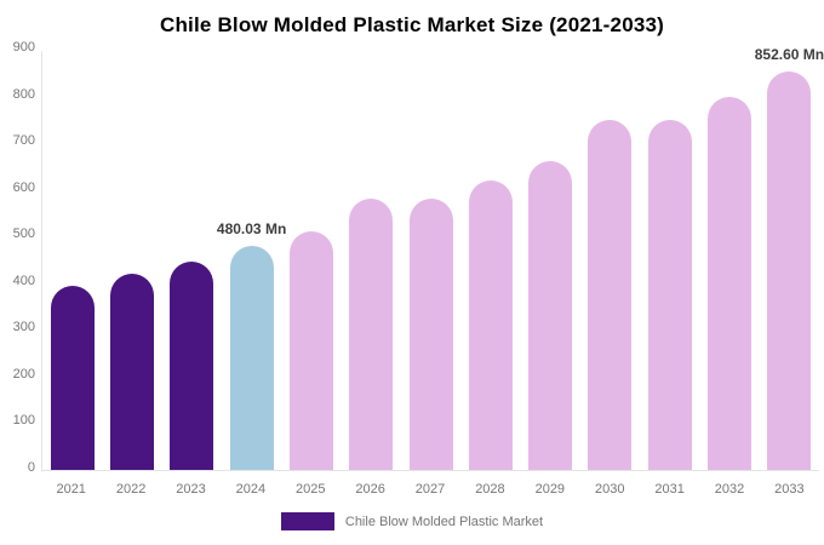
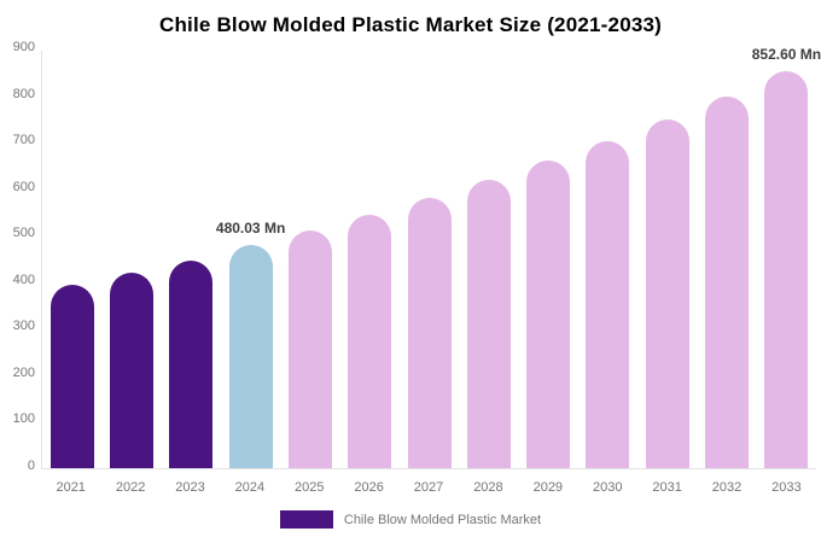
2026: 580 -> 550
2030: 750 -> 700
